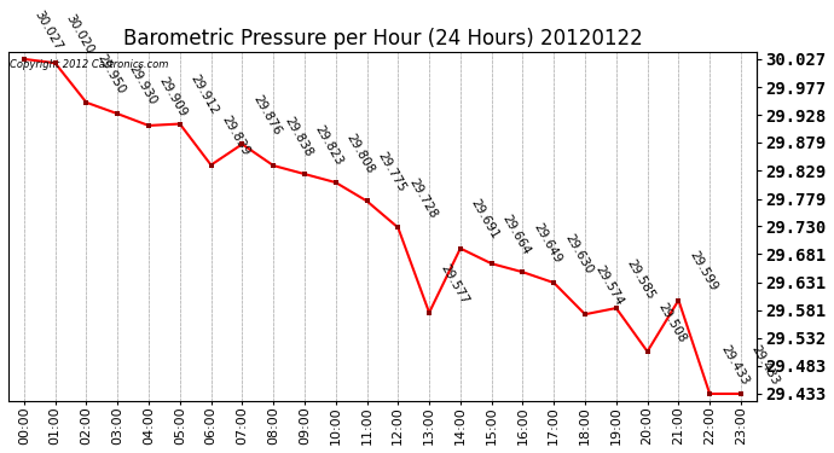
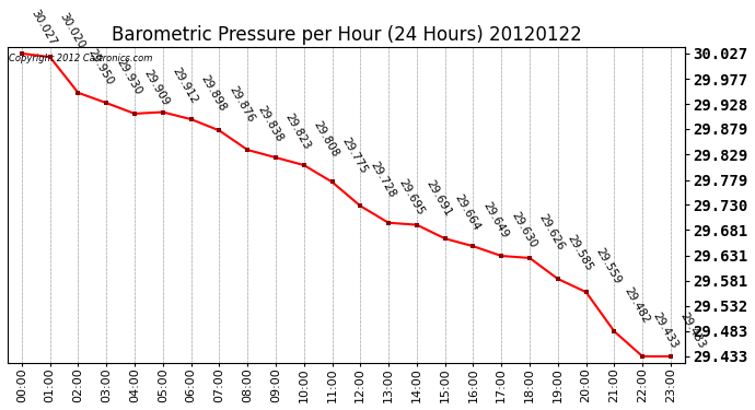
06:00: 29.839 -> 29.898
13:00: 29.577 -> 29.695
18:00: 29.574 -> 29.626
20:00: 29.508 -> 29.559
21:00: 29.599 -> 29.482
